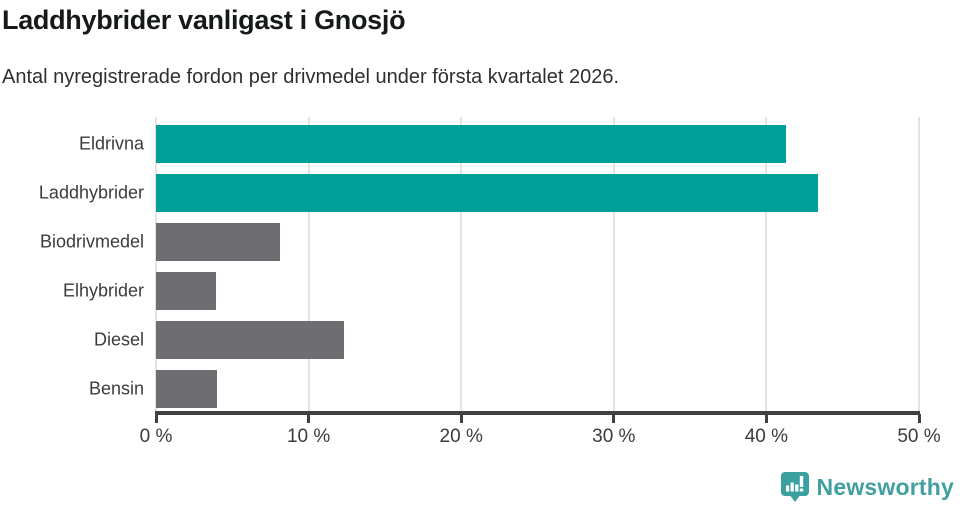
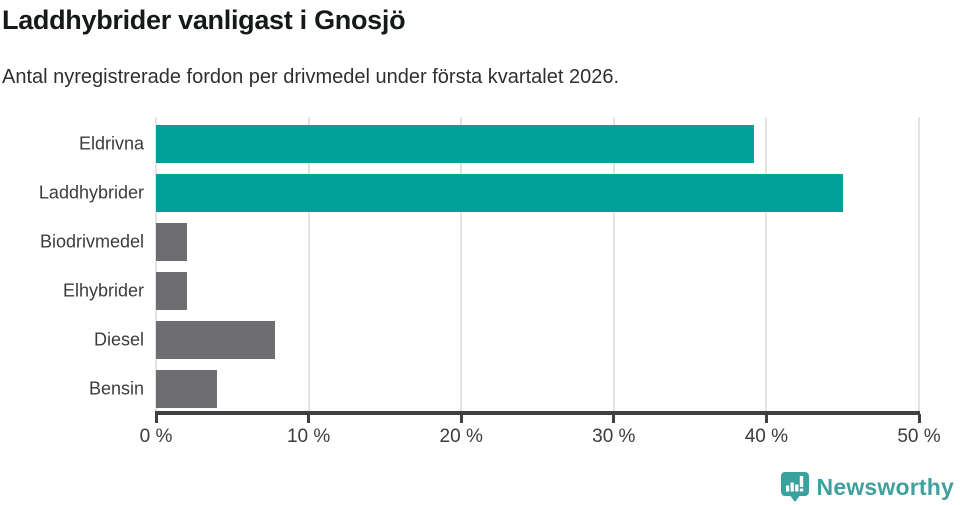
Eldrivna: 41.3% -> 39.2%
Laddhybrider: 43.4% -> 45.0%
Biodrivmedel: 8.1% -> 2.0%
Elhybrider: 3.9% -> 2.0%
Diesel: 12.3% -> 7.8%
